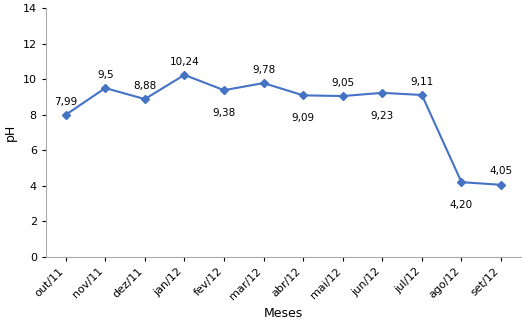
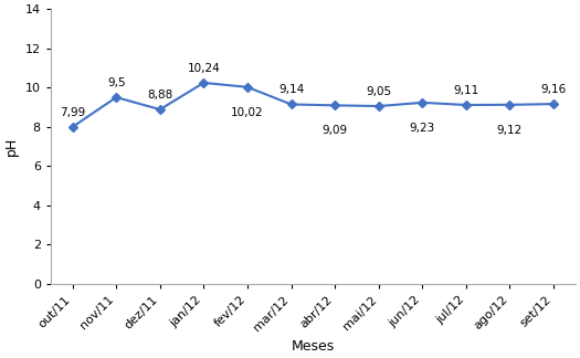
fev/12: 9,38 -> 10,02
mar/12: 9,78 -> 9,14
ago/12: 4,20 -> 9,12
set/12: 4,05 -> 9,16
